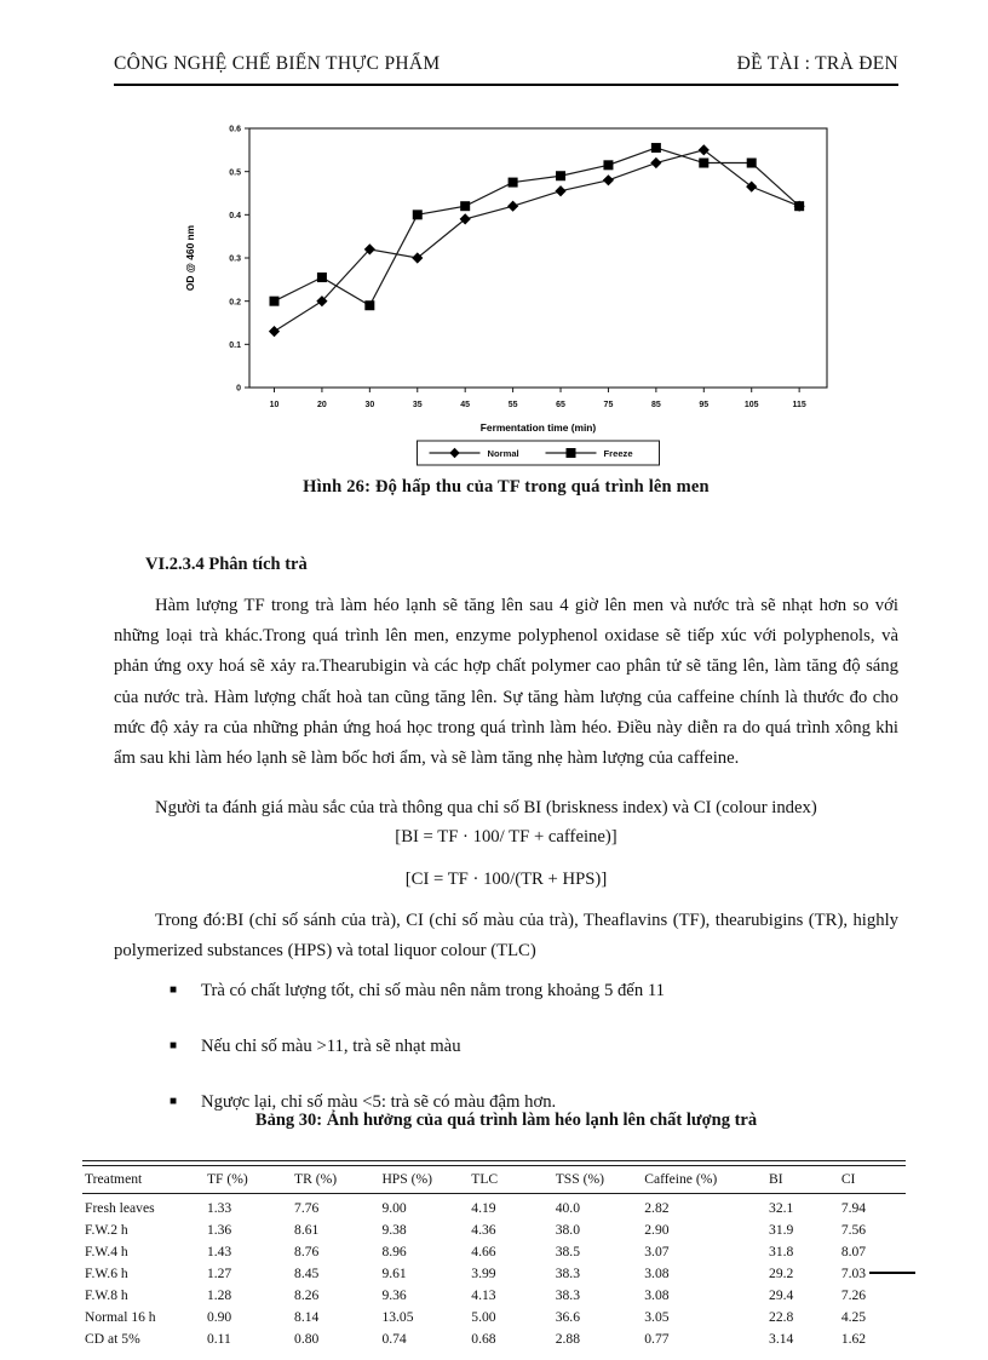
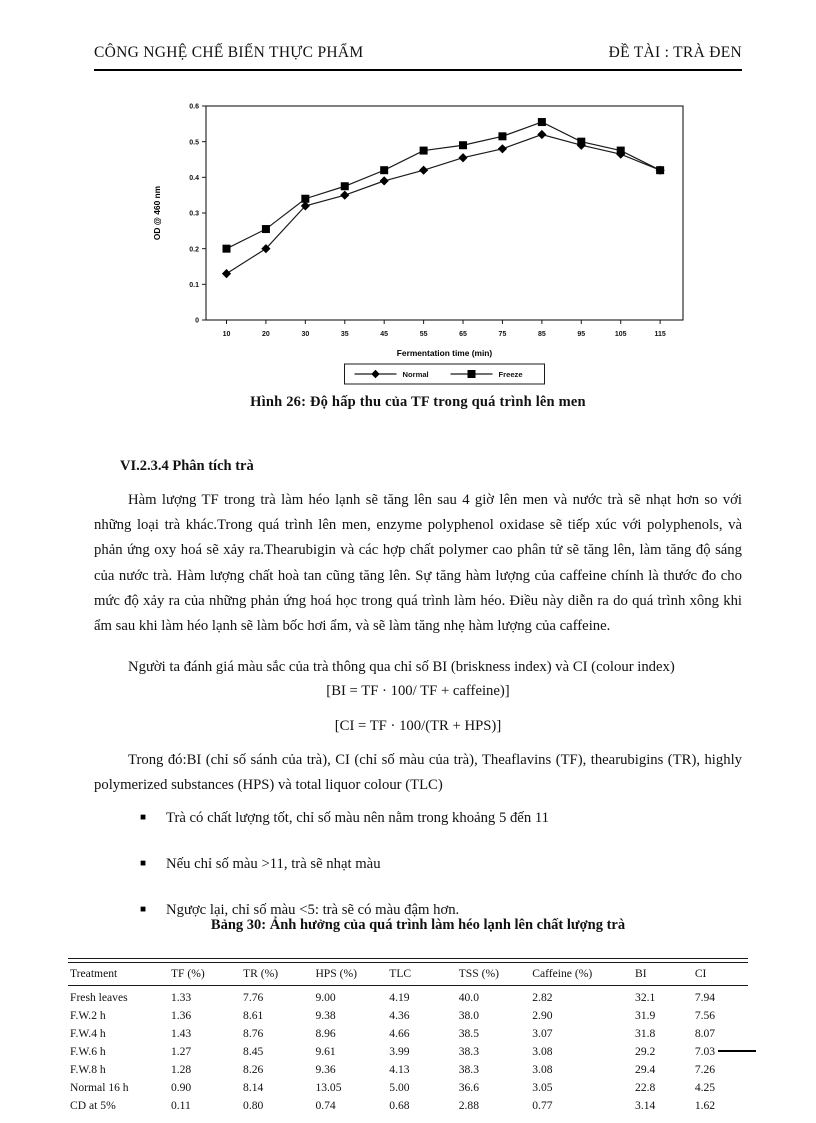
Freeze/30: 0.19 -> 0.34
Normal/35: 0.30 -> 0.35
Freeze/35: 0.40 -> 0.38
Normal/95: 0.55 -> 0.49
Freeze/95: 0.52 -> 0.50
Freeze/105: 0.52 -> 0.47
